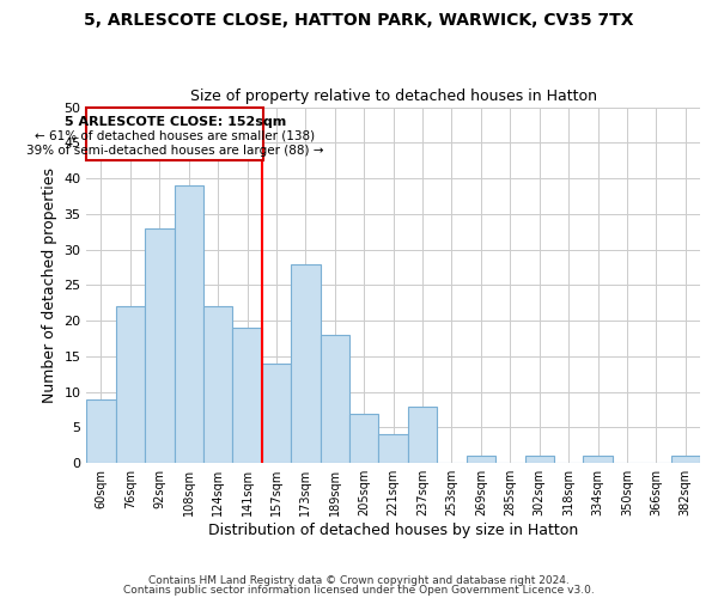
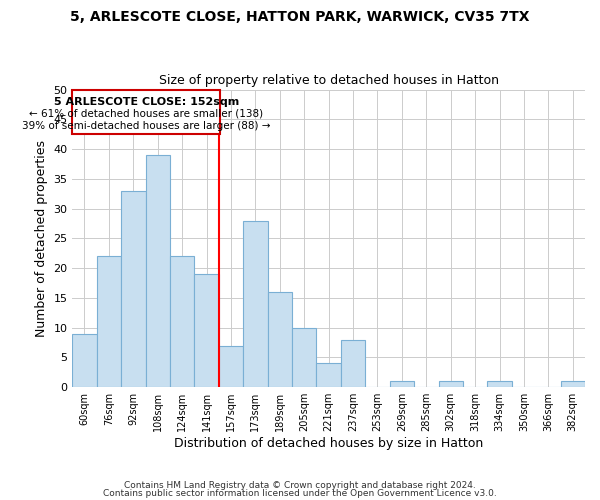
157sqm: 14 -> 7
189sqm: 18 -> 16
205sqm: 7 -> 10
